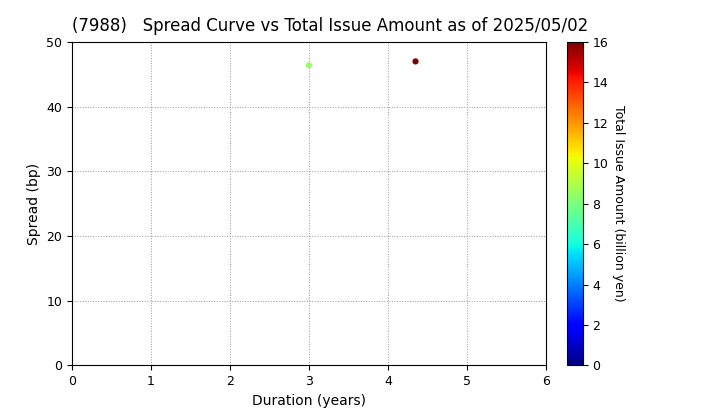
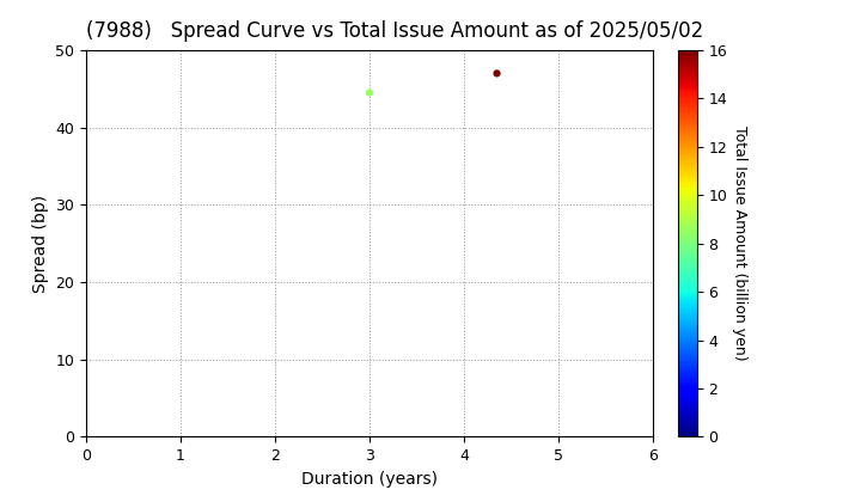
3: 46.4 -> 44.5
